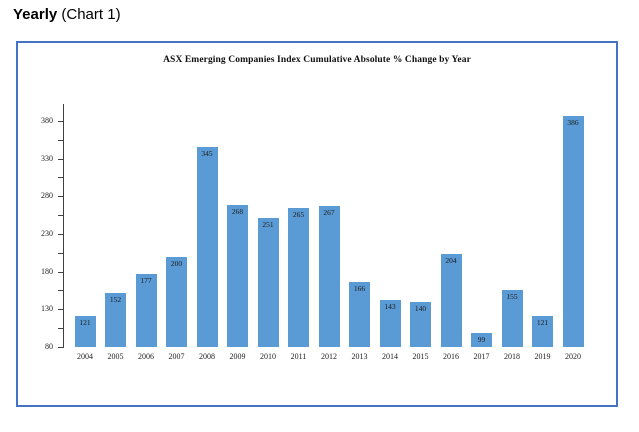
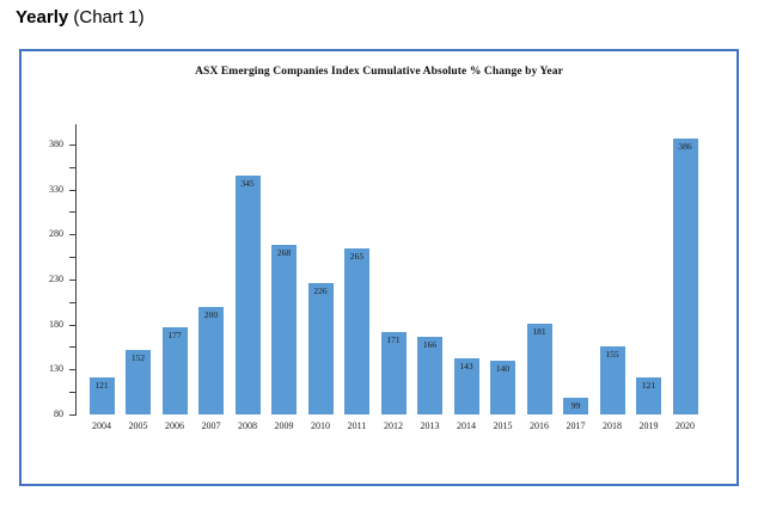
2010: 251 -> 226
2012: 267 -> 171
2016: 204 -> 181
